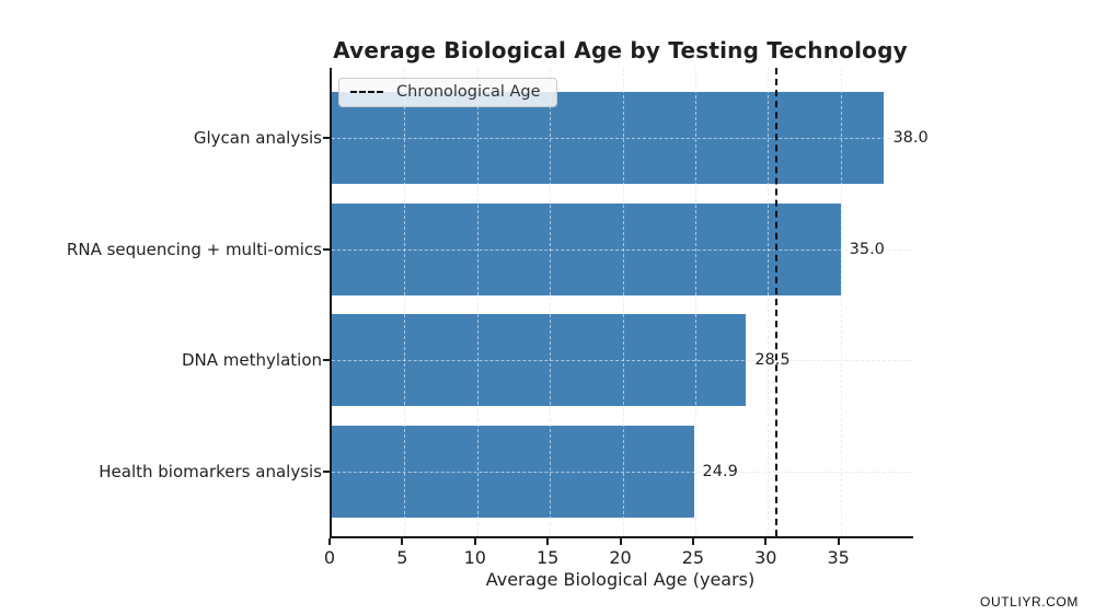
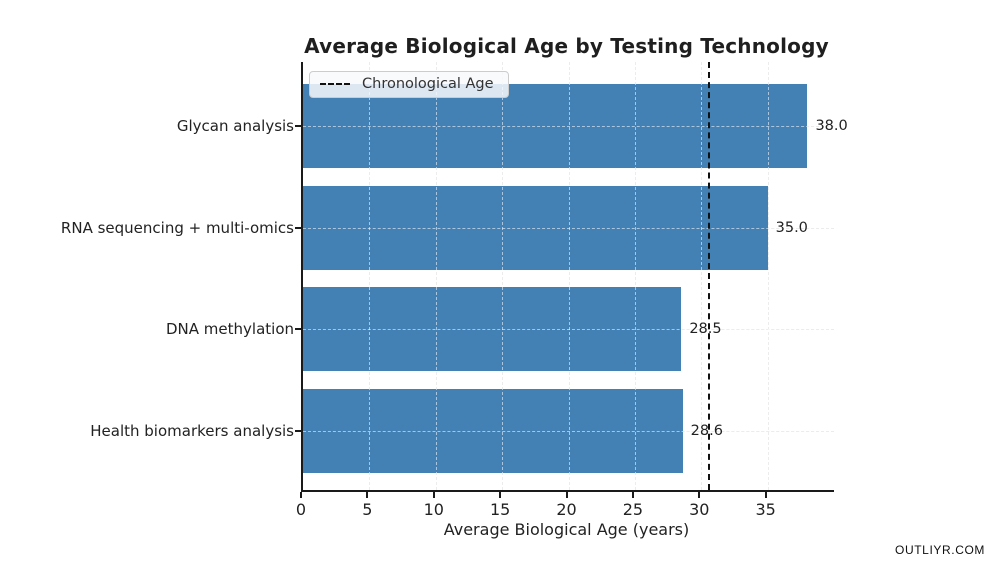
Health biomarkers analysis: 24.9 -> 28.6
